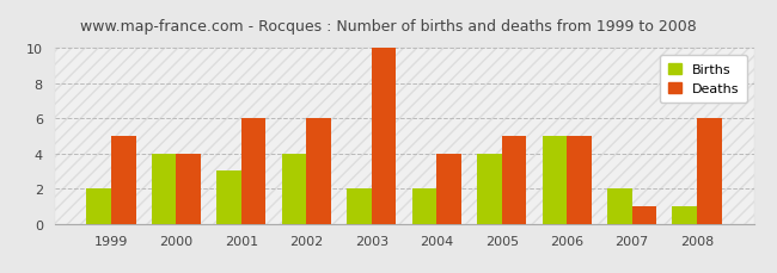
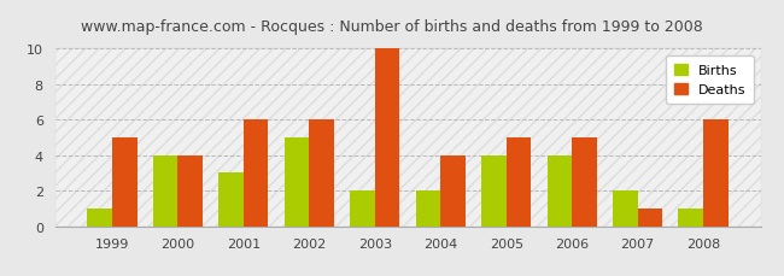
Births/1999: 2 -> 1
Births/2002: 4 -> 5
Births/2006: 5 -> 4
